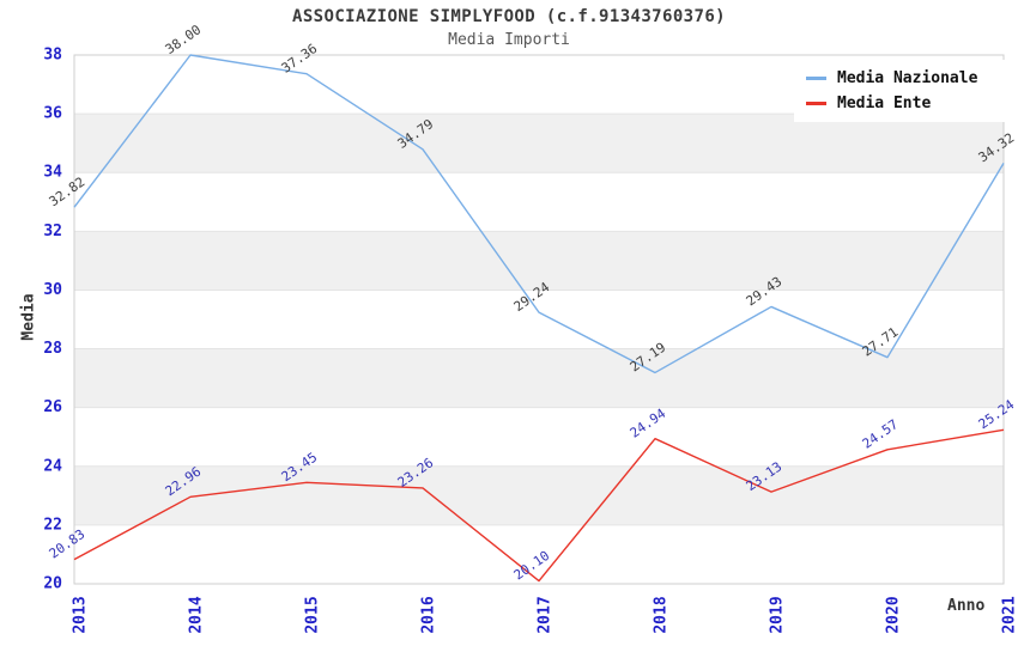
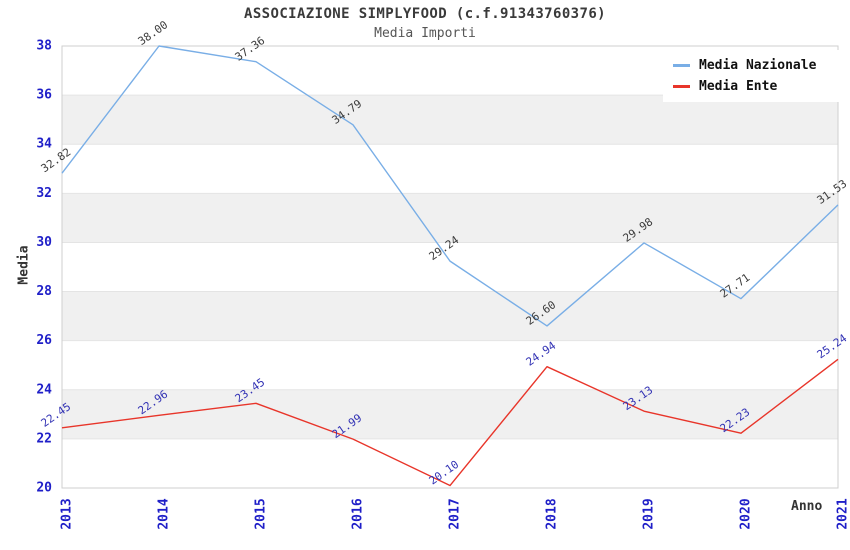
Media Ente/2013: 20.83 -> 22.45
Media Ente/2016: 23.26 -> 21.99
Media Nazionale/2018: 27.19 -> 26.60
Media Nazionale/2019: 29.43 -> 29.98
Media Ente/2020: 24.57 -> 22.23
Media Nazionale/2021: 34.32 -> 31.53
